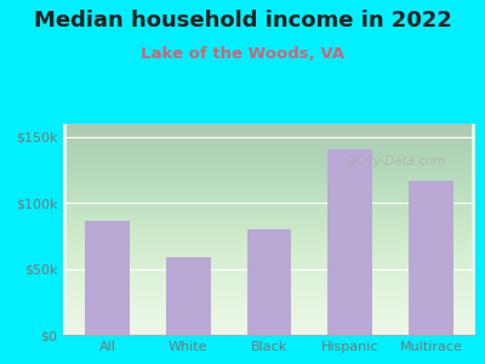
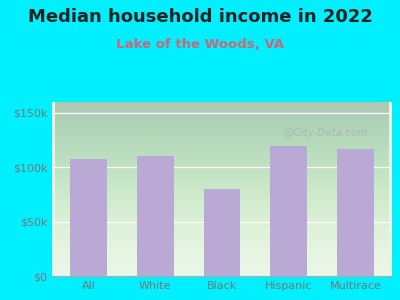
All: $86k -> $108k
White: $59k -> $110k
Hispanic: $141k -> $120k
